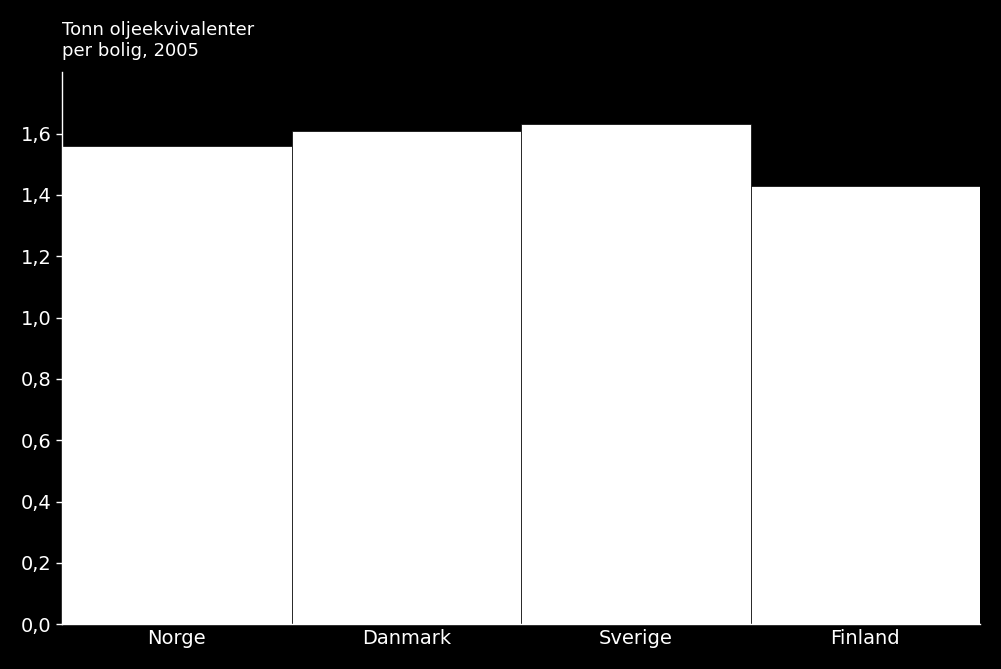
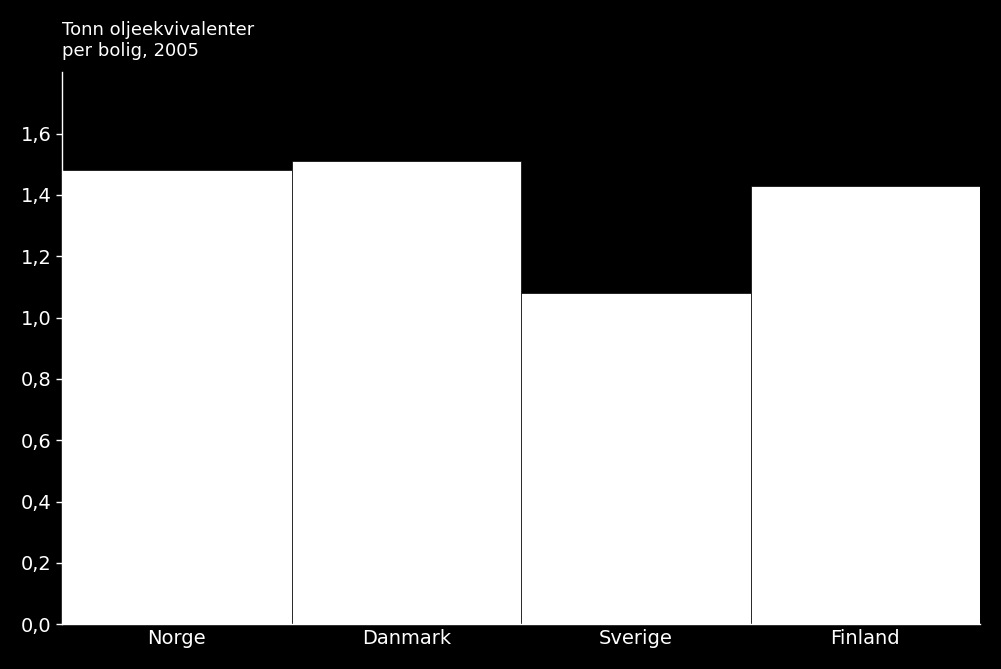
Norge: 1,56 -> 1,48
Danmark: 1,61 -> 1,51
Sverige: 1,63 -> 1,08
